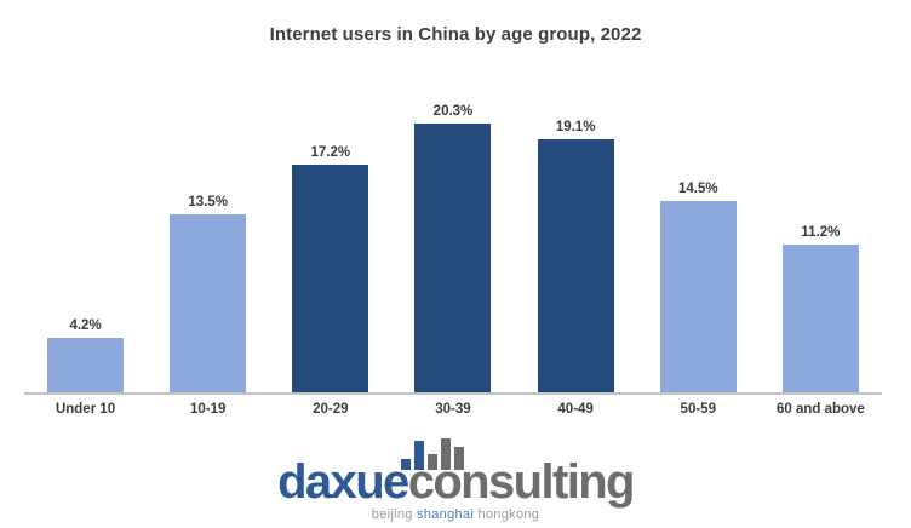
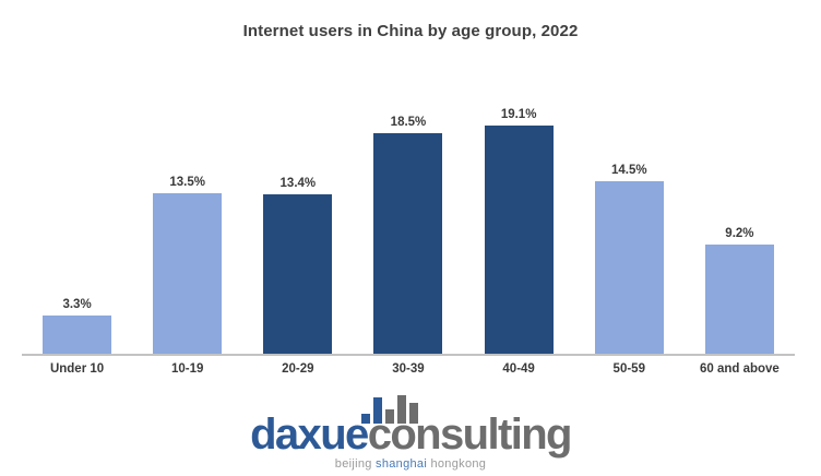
Under 10: 4.2% -> 3.3%
20-29: 17.2% -> 13.4%
30-39: 20.3% -> 18.5%
60 and above: 11.2% -> 9.2%
